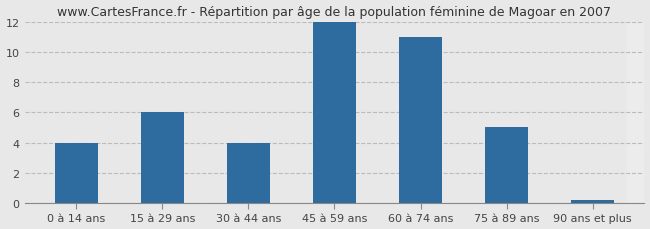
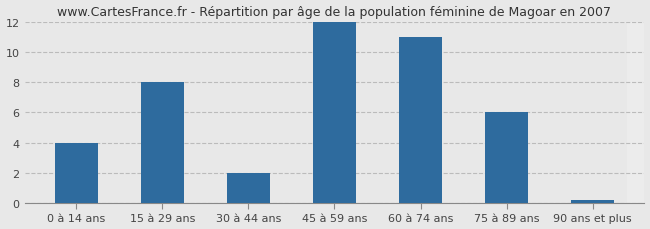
15 à 29 ans: 6.0 -> 8.0
30 à 44 ans: 4.0 -> 2.0
75 à 89 ans: 5.0 -> 6.0
